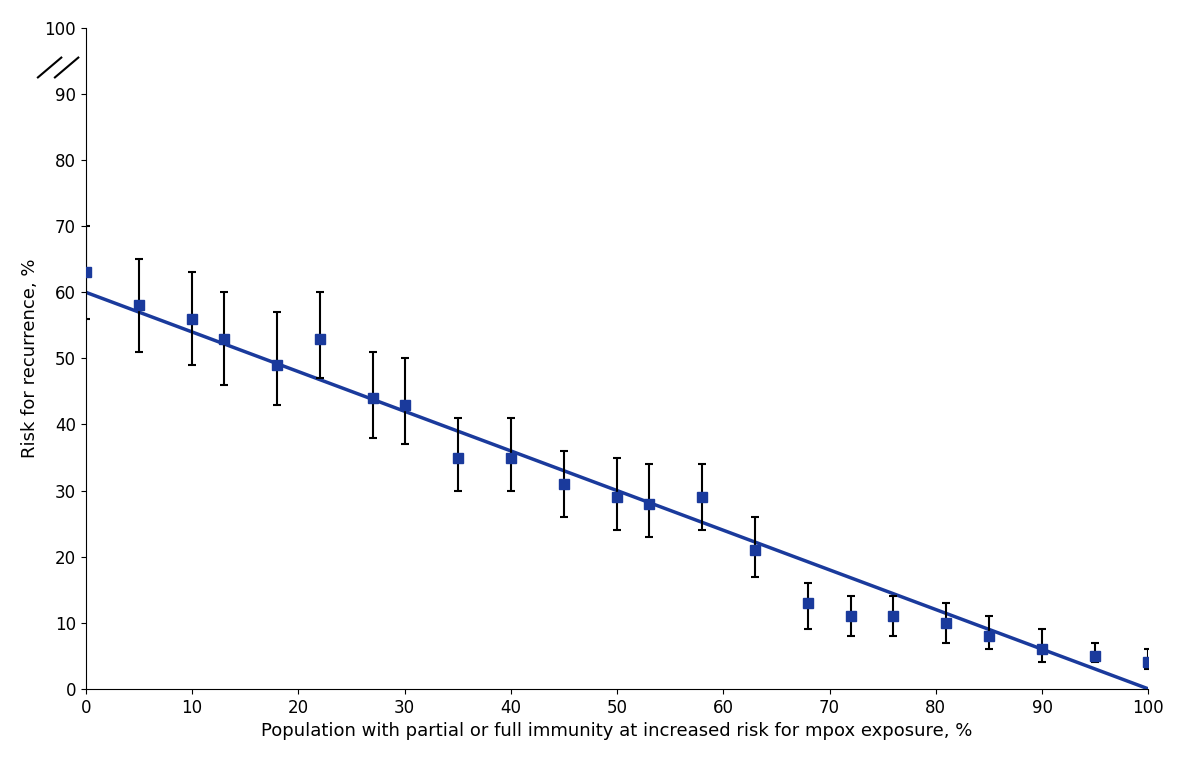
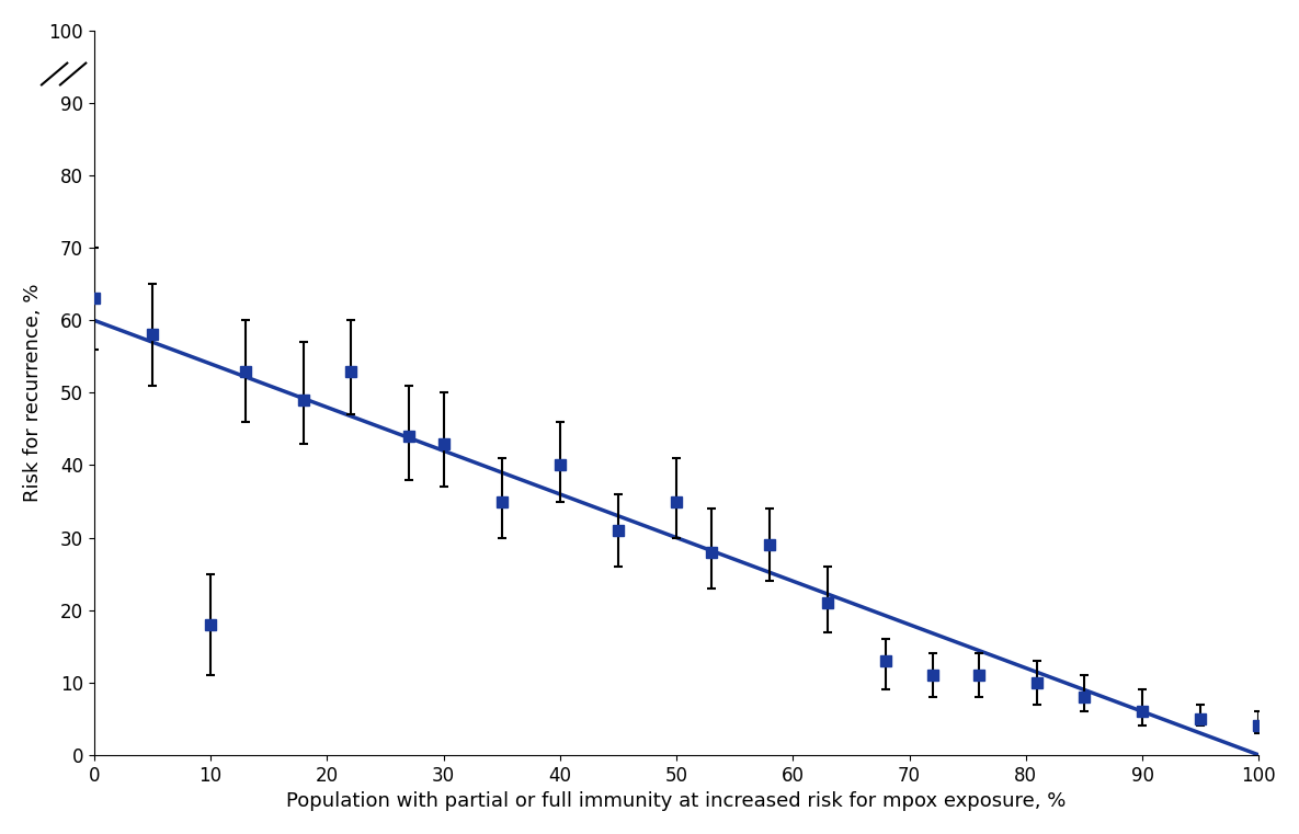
10: 56 -> 18
40: 35 -> 40
50: 29 -> 35
